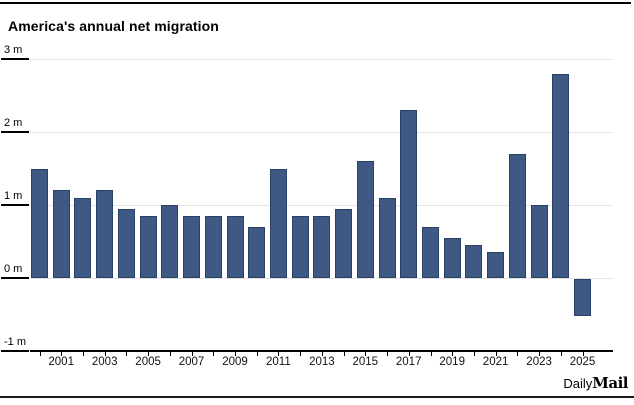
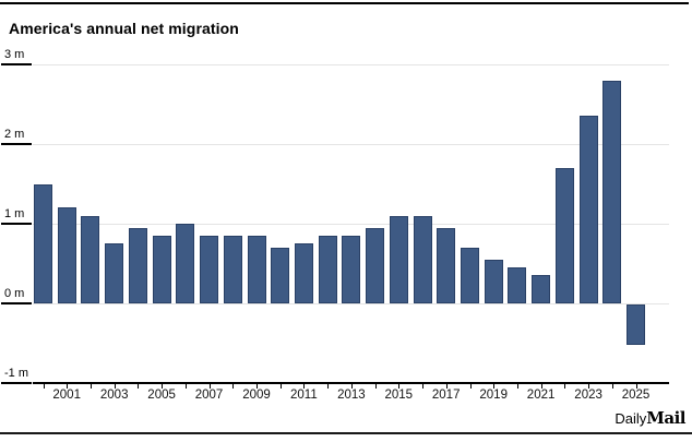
2003: 1.2m -> 0.8m
2011: 1.5m -> 0.8m
2015: 1.6m -> 1.1m
2017: 2.3m -> 0.9m
2023: 1.0m -> 2.4m
